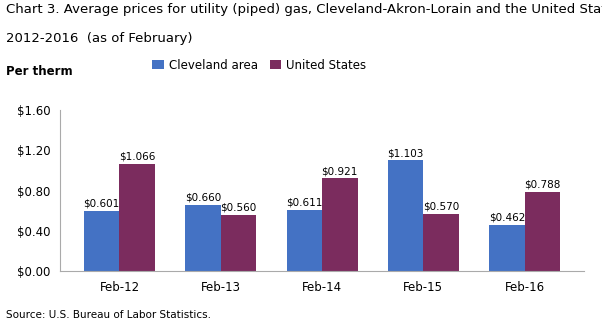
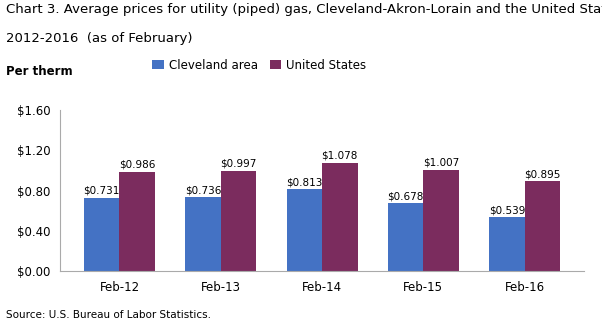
Cleveland area/Feb-12: $0.601 -> $0.731
United States/Feb-12: $1.066 -> $0.986
Cleveland area/Feb-13: $0.660 -> $0.736
United States/Feb-13: $0.560 -> $0.997
Cleveland area/Feb-14: $0.611 -> $0.813
United States/Feb-14: $0.921 -> $1.078
Cleveland area/Feb-15: $1.103 -> $0.678
United States/Feb-15: $0.570 -> $1.007
Cleveland area/Feb-16: $0.462 -> $0.539
United States/Feb-16: $0.788 -> $0.895
